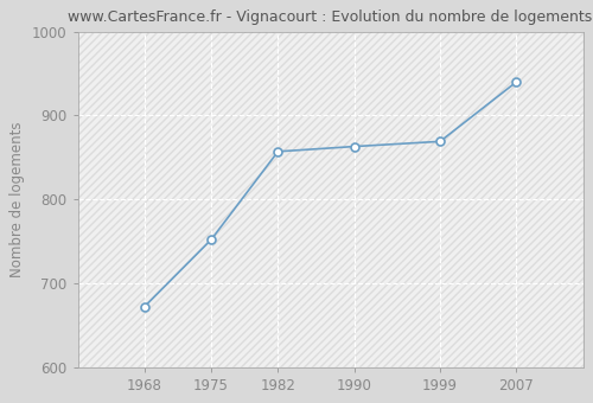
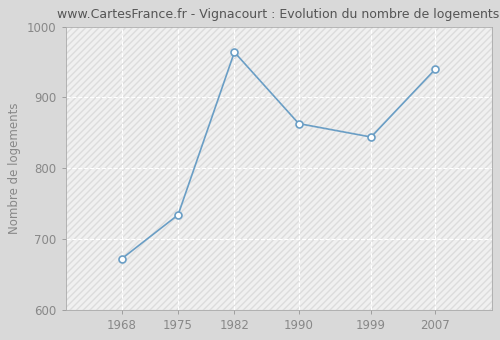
1975: 752 -> 734
1982: 857 -> 964
1999: 869 -> 844
